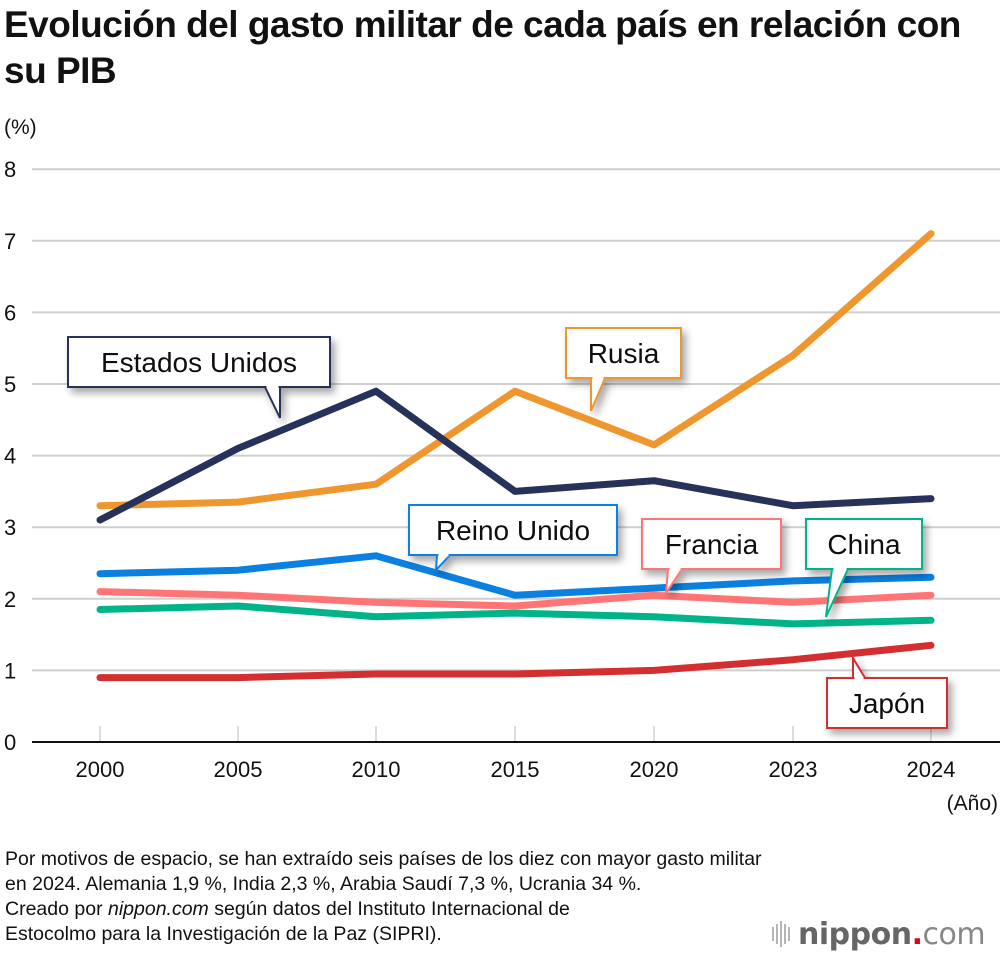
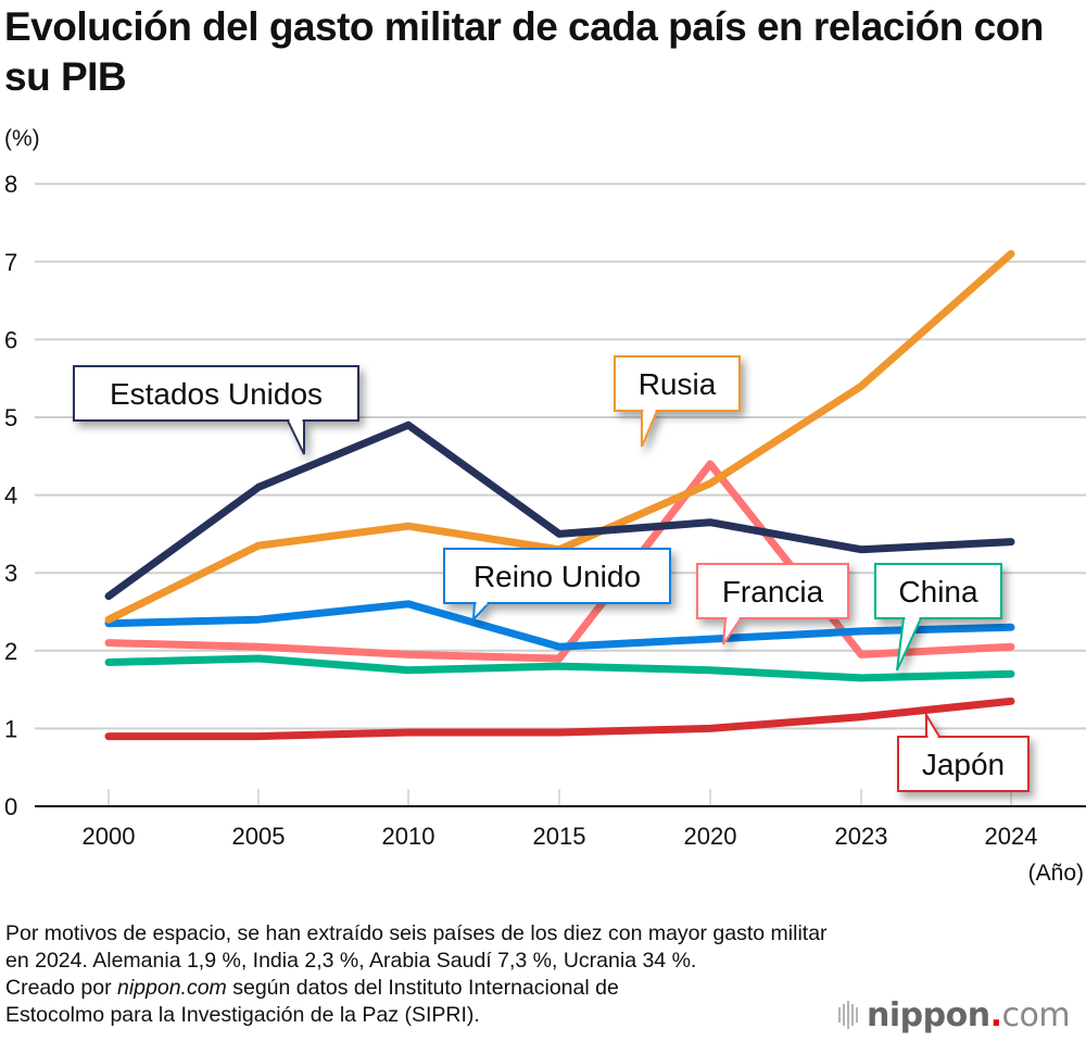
Estados Unidos/2000: 3.1 -> 2.7
Rusia/2000: 3.3 -> 2.4
Rusia/2015: 4.9 -> 3.3
Francia/2020: 2.0 -> 4.4
